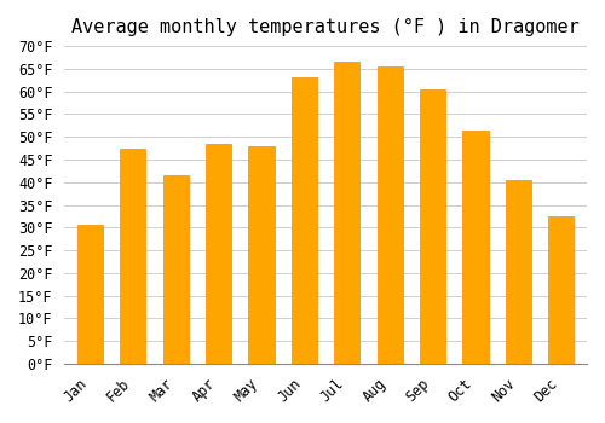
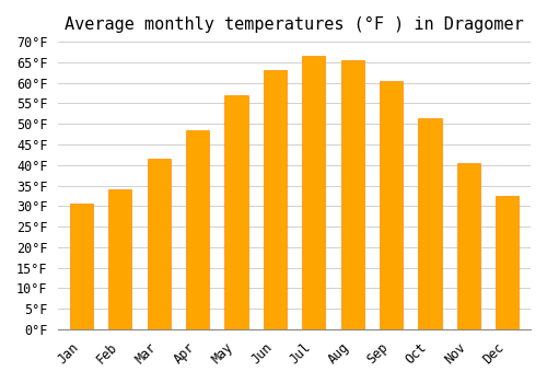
Feb: 47.5°F -> 34.0°F
May: 48.0°F -> 57.0°F
